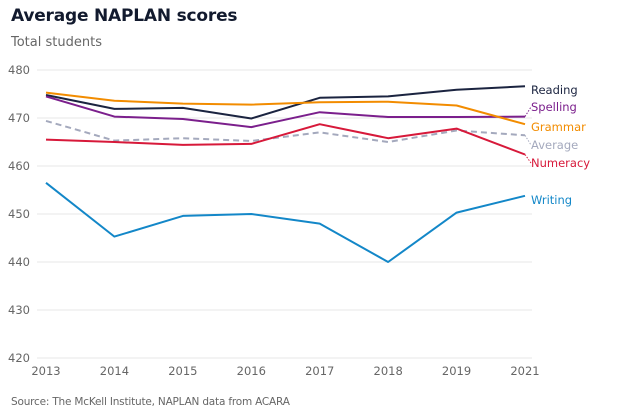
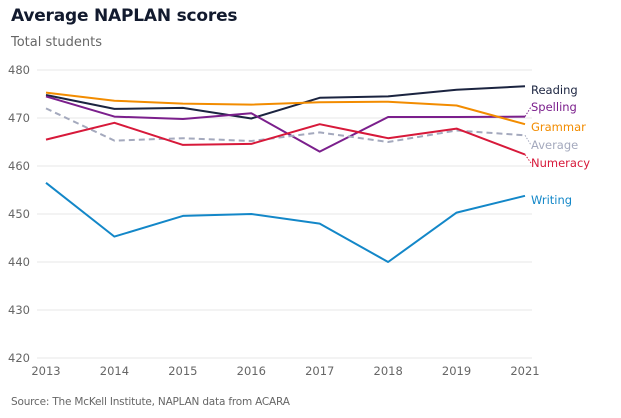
Average/2013: 469 -> 472
Numeracy/2014: 465 -> 469
Spelling/2016: 468 -> 471
Spelling/2017: 471 -> 463
